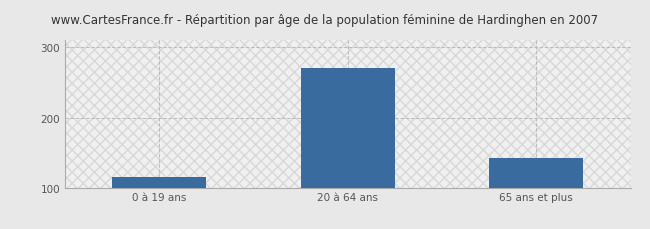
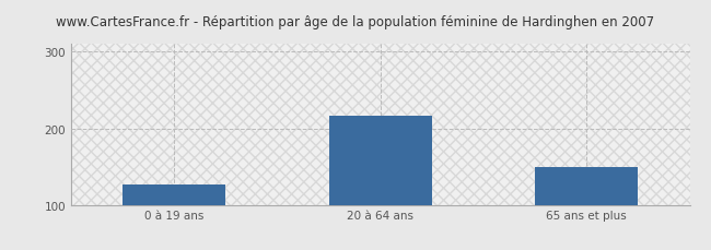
0 à 19 ans: 115 -> 126
20 à 64 ans: 271 -> 216
65 ans et plus: 142 -> 150
